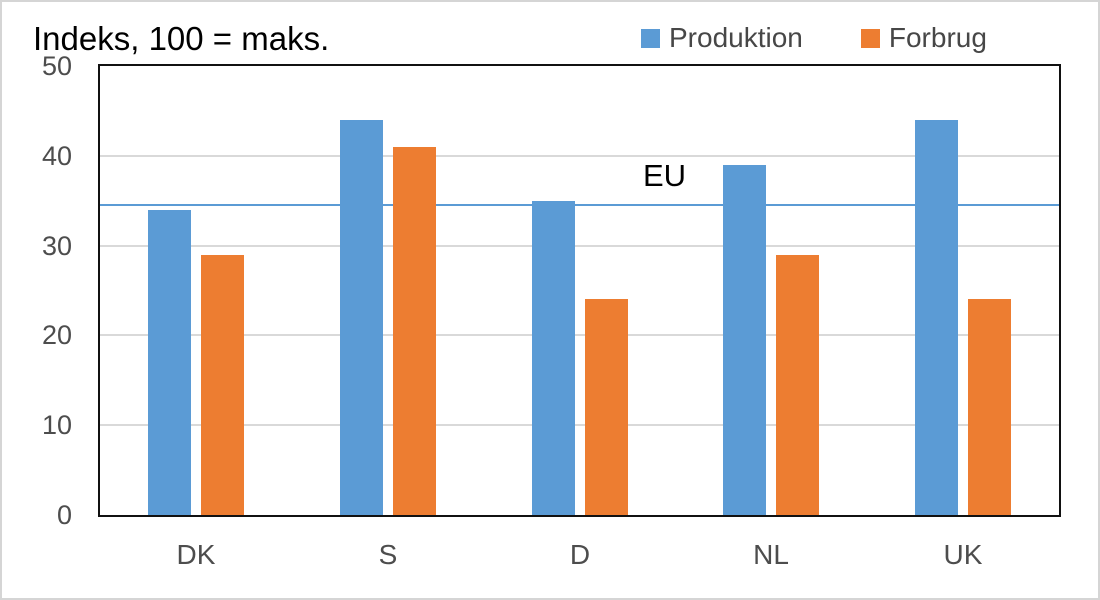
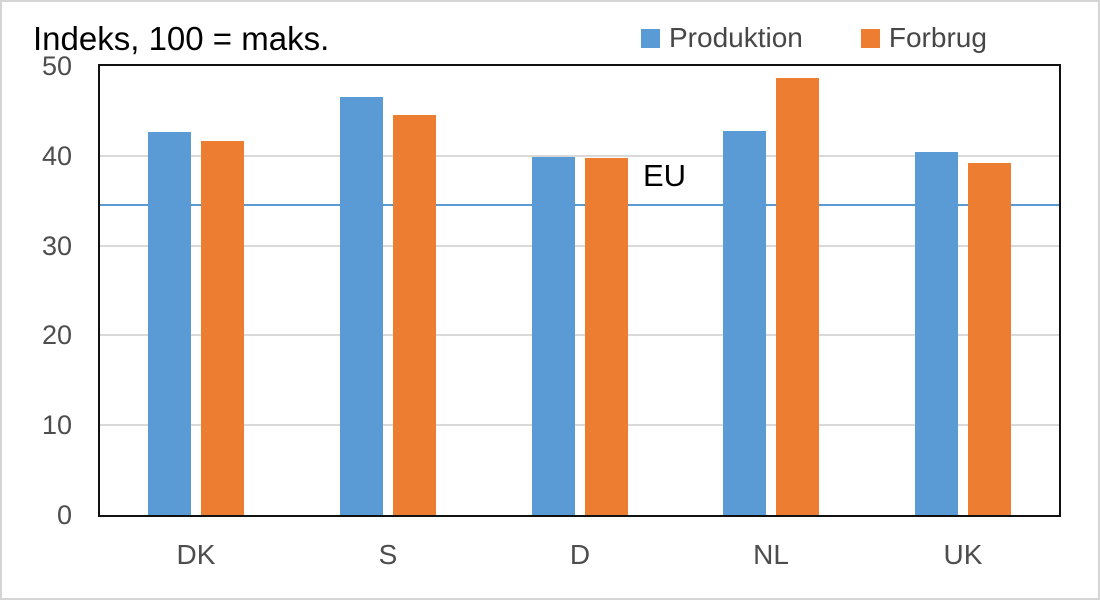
Produktion/DK: 34 -> 43
Forbrug/DK: 29 -> 42
Produktion/S: 44 -> 46
Forbrug/S: 41 -> 44
Produktion/D: 35 -> 40
Forbrug/D: 24 -> 40
Produktion/NL: 39 -> 43
Forbrug/NL: 29 -> 49
Produktion/UK: 44 -> 40
Forbrug/UK: 24 -> 39
